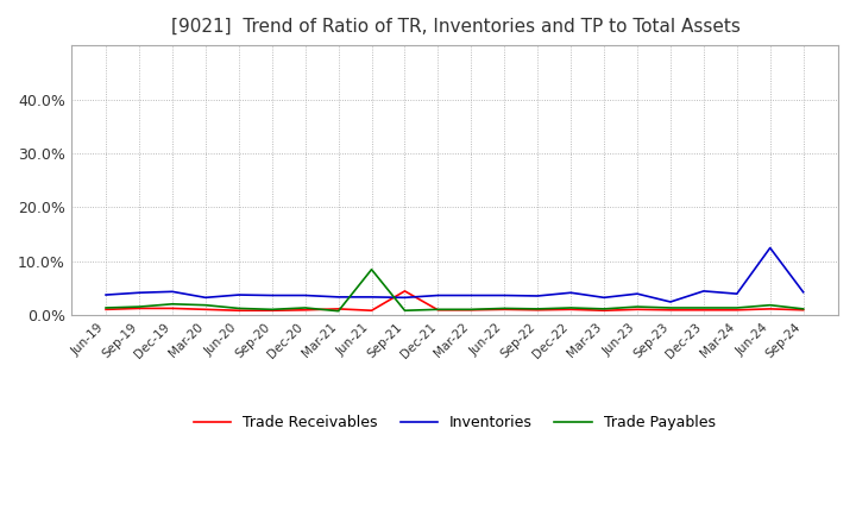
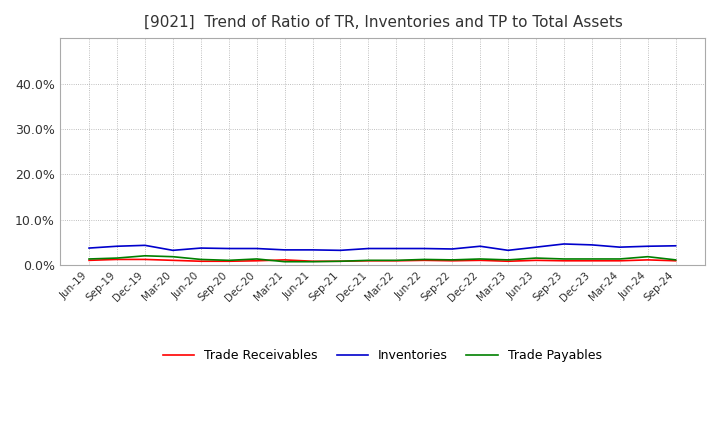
Trade Payables/Jun-21: 8.5% -> 0.8%
Trade Receivables/Sep-21: 4.5% -> 0.9%
Inventories/Sep-23: 2.5% -> 4.7%
Inventories/Jun-24: 12.5% -> 4.2%
